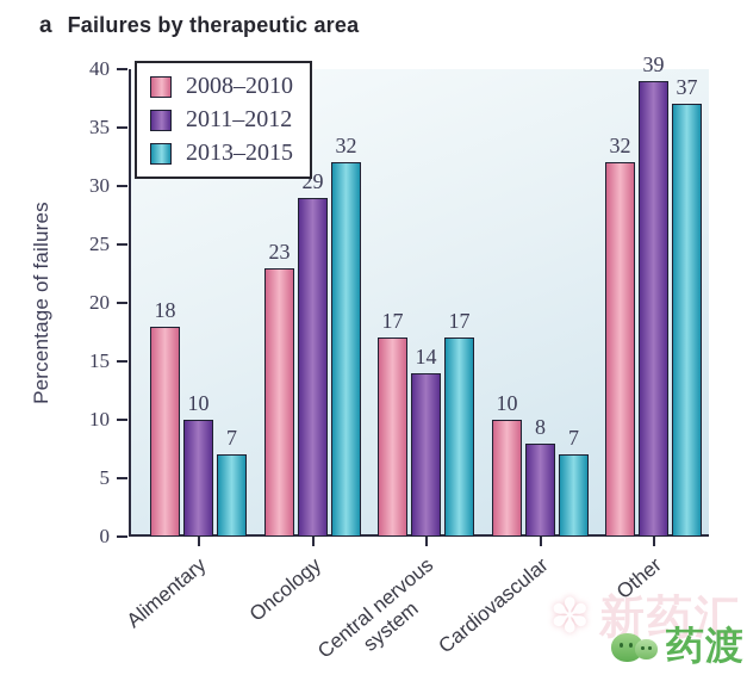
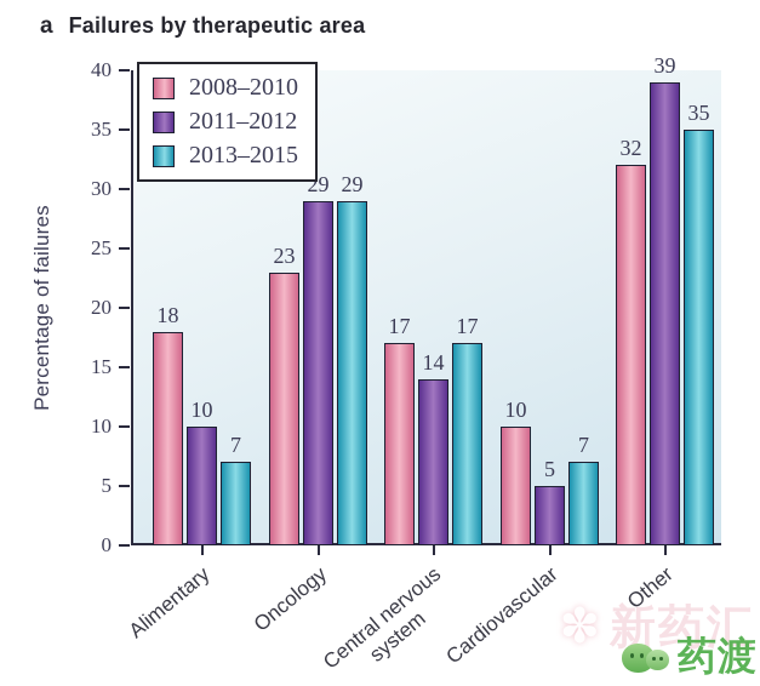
2013–2015/Oncology: 32 -> 29
2011–2012/Cardiovascular: 8 -> 5
2013–2015/Other: 37 -> 35
